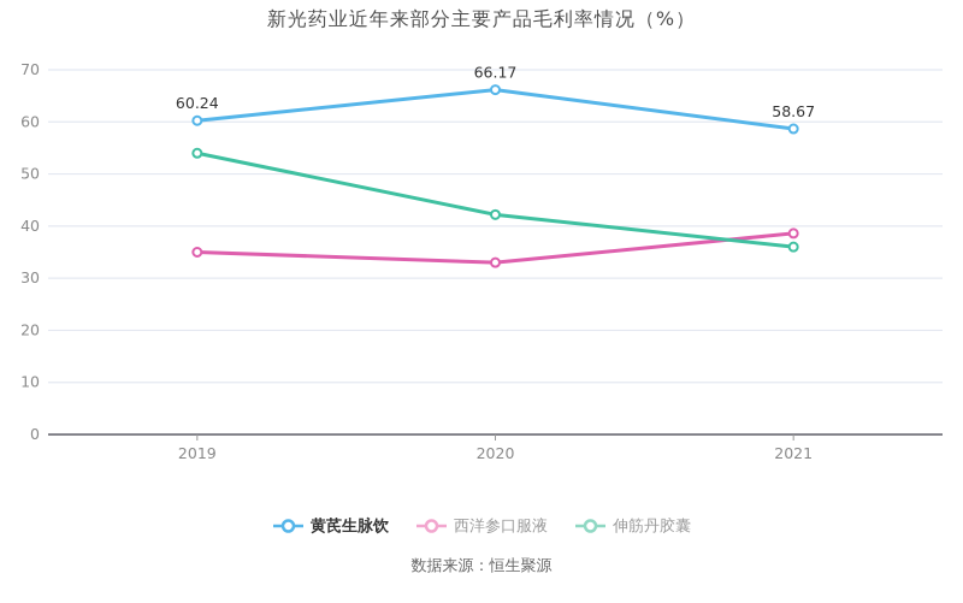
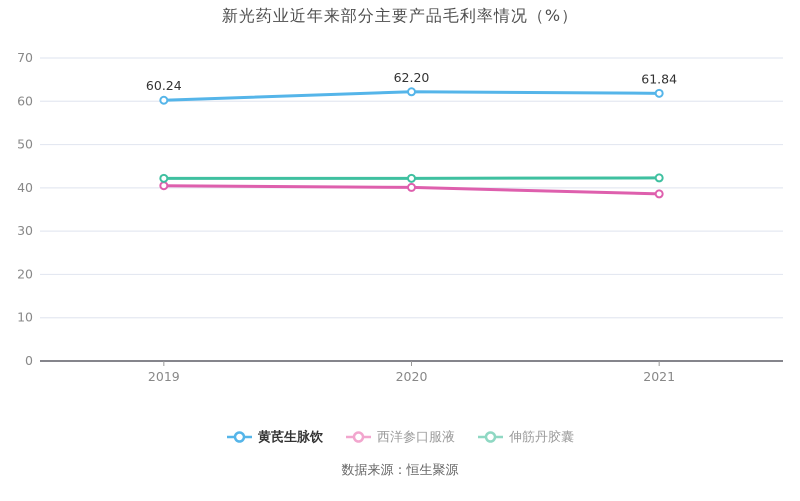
西洋参口服液/2019: 35 -> 40
伸筋丹胶囊/2019: 54 -> 42
黄芪生脉饮/2020: 66.17 -> 62.20
西洋参口服液/2020: 33 -> 40
黄芪生脉饮/2021: 58.67 -> 61.84
伸筋丹胶囊/2021: 36 -> 42
